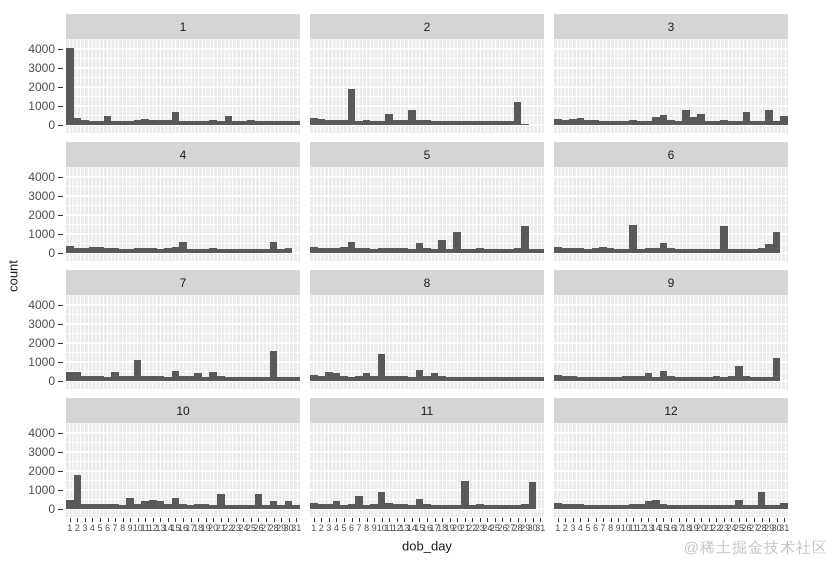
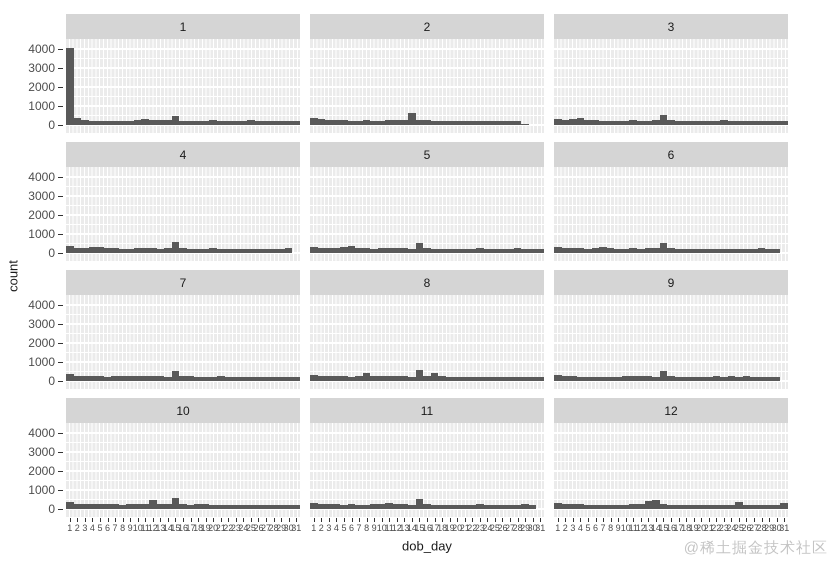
7/1: 500 -> 300
10/1: 500 -> 300
7/2: 500 -> 300
10/2: 1800 -> 300
8/3: 500 -> 200
8/4: 400 -> 200
11/4: 400 -> 200
1/6: 500 -> 200
2/6: 1900 -> 200
5/6: 600 -> 400
7/7: 500 -> 300
11/7: 700 -> 200
10/9: 600 -> 200
7/10: 1100 -> 300
8/10: 1400 -> 200
11/10: 900 -> 300
2/11: 600 -> 200
6/11: 1500 -> 200
10/11: 400 -> 200
9/13: 400 -> 200
10/13: 400 -> 200
2/14: 800 -> 600
3/14: 400 -> 200
1/15: 700 -> 500
4/15: 300 -> 600
4/16: 600 -> 200
3/18: 800 -> 200
5/18: 700 -> 200
7/18: 400 -> 200
3/19: 400 -> 200
3/20: 600 -> 200
5/20: 1100 -> 200
7/20: 500 -> 200
10/21: 800 -> 200
11/21: 1500 -> 200
1/22: 500 -> 200
6/23: 1400 -> 200
9/25: 800 -> 200
12/25: 500 -> 400
3/26: 700 -> 200
10/26: 800 -> 200
2/28: 1200 -> 200
4/28: 600 -> 200
7/28: 1600 -> 200
10/28: 400 -> 200
12/28: 900 -> 200
3/29: 800 -> 200
5/29: 1400 -> 200
6/29: 500 -> 200
6/30: 1100 -> 200
9/30: 1200 -> 200
10/30: 400 -> 200
11/30: 1400 -> 200
3/31: 500 -> 200
